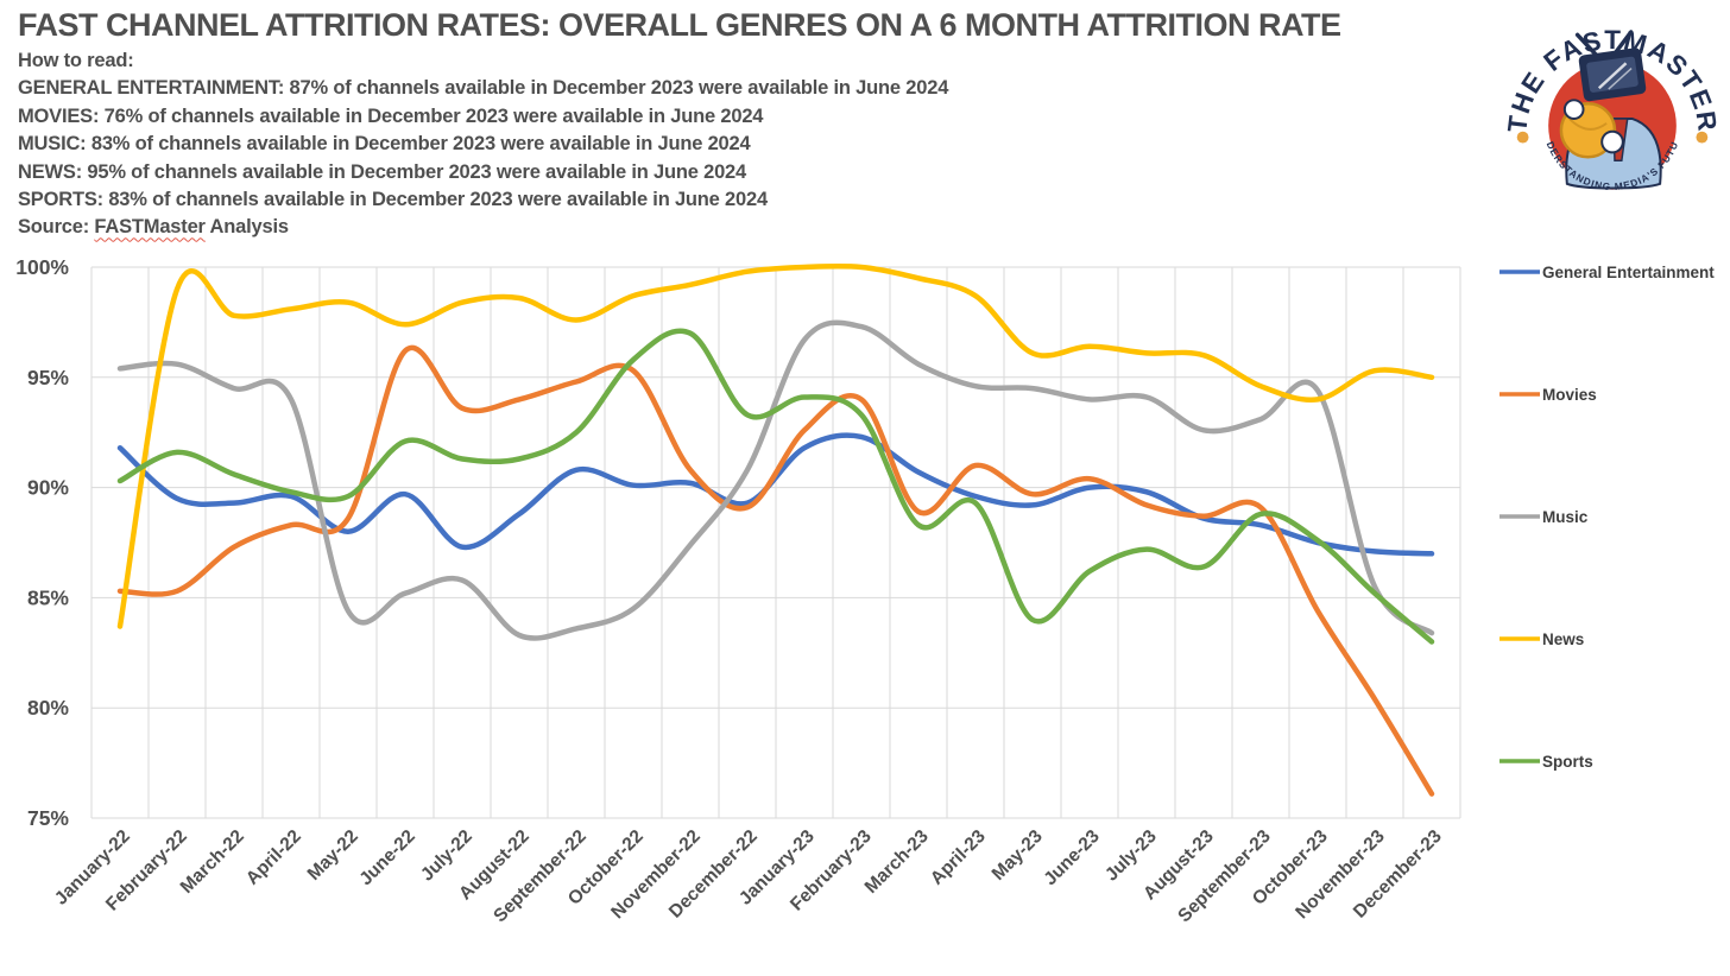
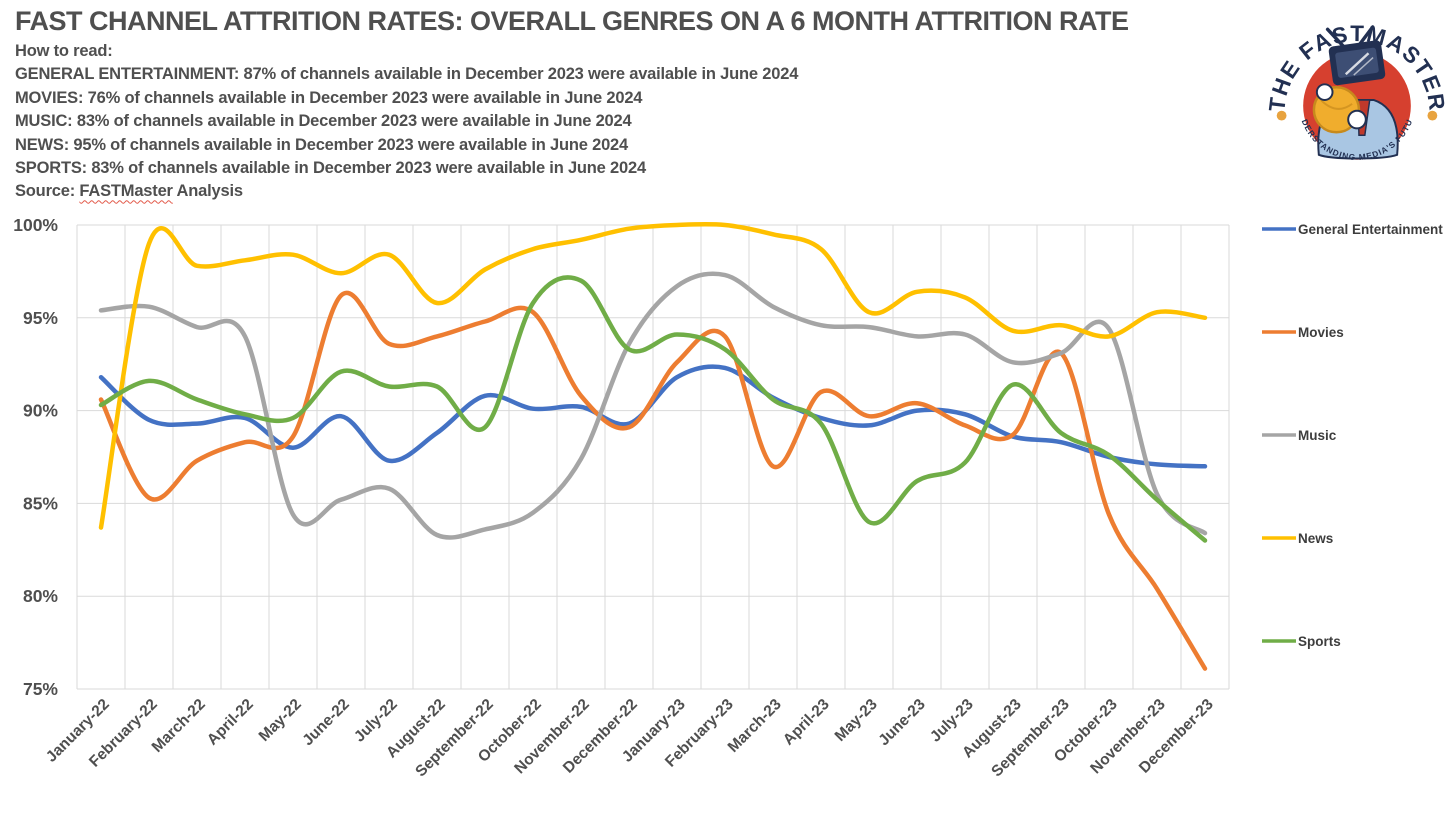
Movies/January-22: 85.3% -> 90.6%
News/August-22: 98.6% -> 95.8%
Sports/September-22: 92.5% -> 89.1%
Music/December-22: 90.8% -> 93.6%
Movies/March-23: 88.9% -> 87.0%
Sports/March-23: 88.3% -> 90.6%
News/May-23: 96.1% -> 95.3%
News/August-23: 96.0% -> 94.3%
Sports/August-23: 86.4% -> 91.4%
Movies/September-23: 89.1% -> 93.1%
